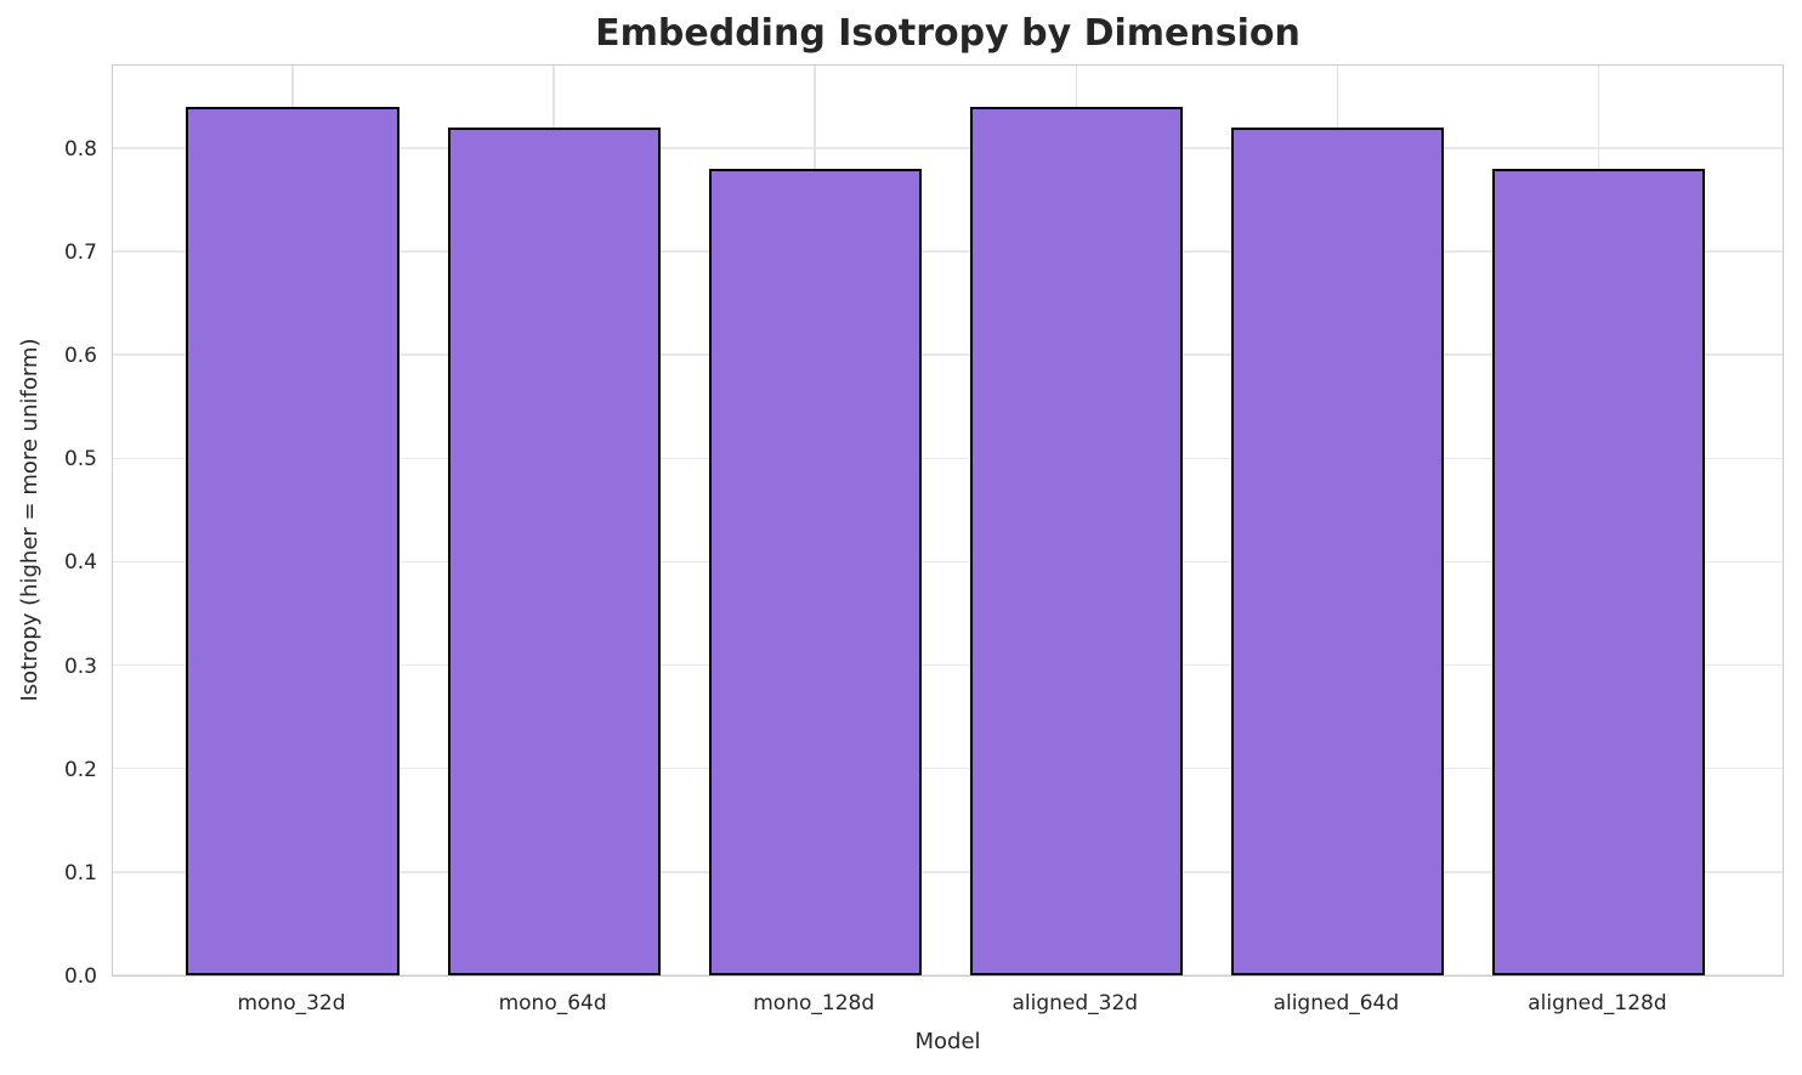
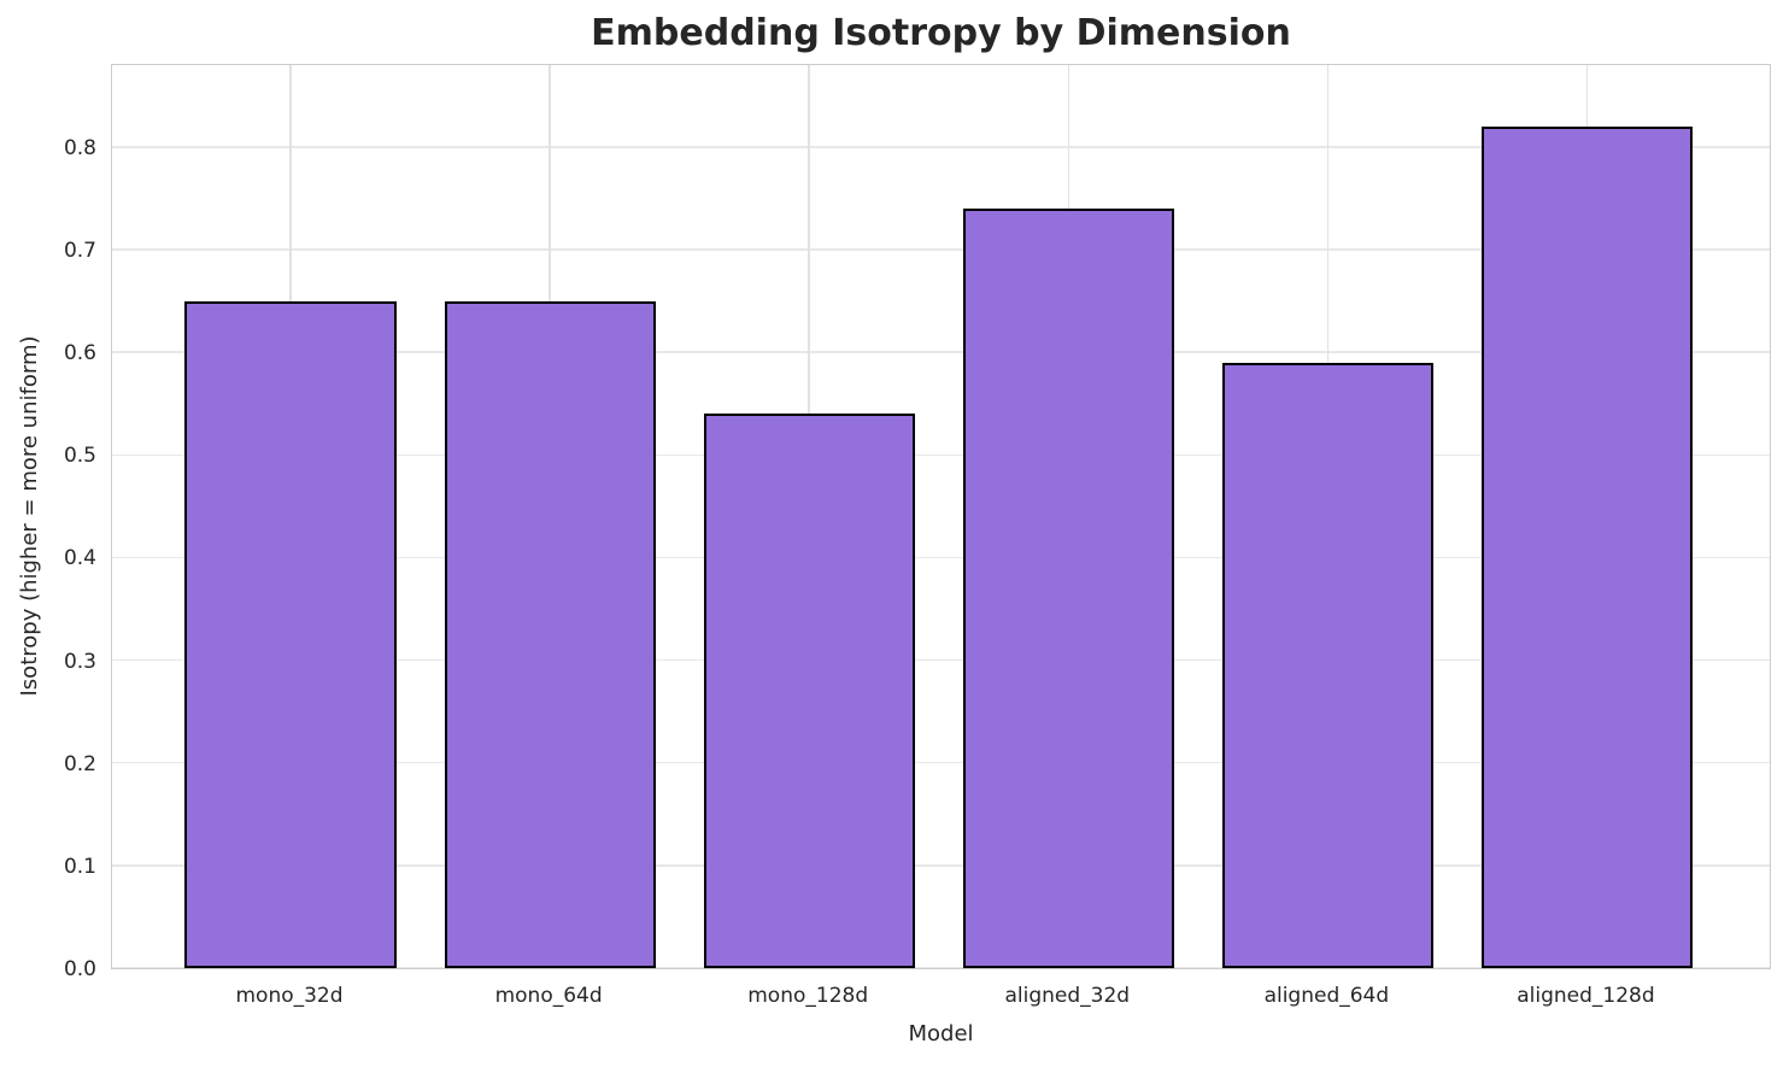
mono_32d: 0.84 -> 0.65
mono_64d: 0.82 -> 0.65
mono_128d: 0.78 -> 0.54
aligned_32d: 0.84 -> 0.74
aligned_64d: 0.82 -> 0.59
aligned_128d: 0.78 -> 0.82
